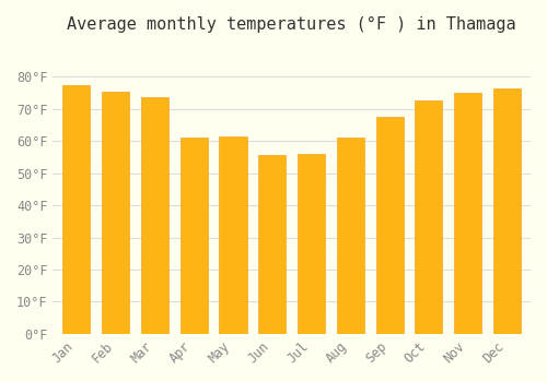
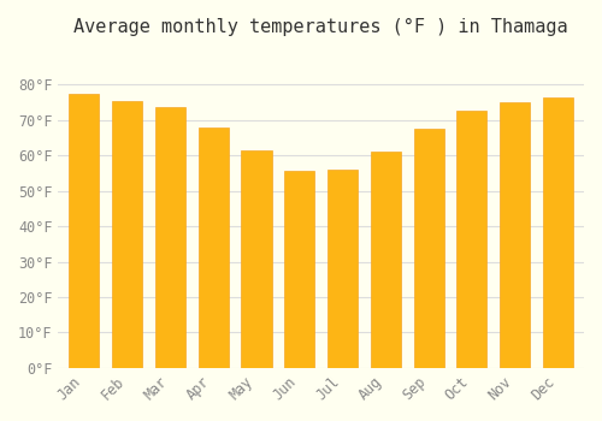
Apr: 61.0°F -> 68.0°F
